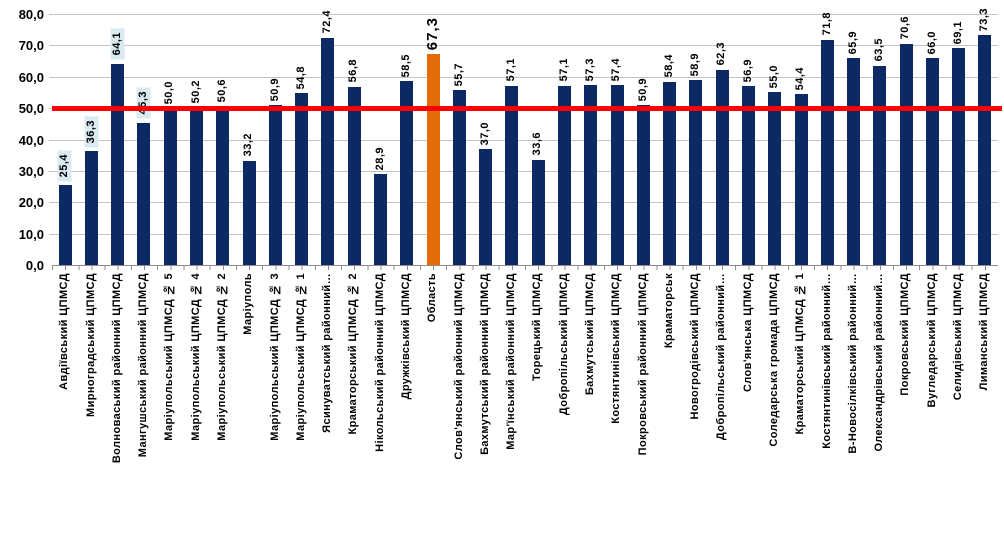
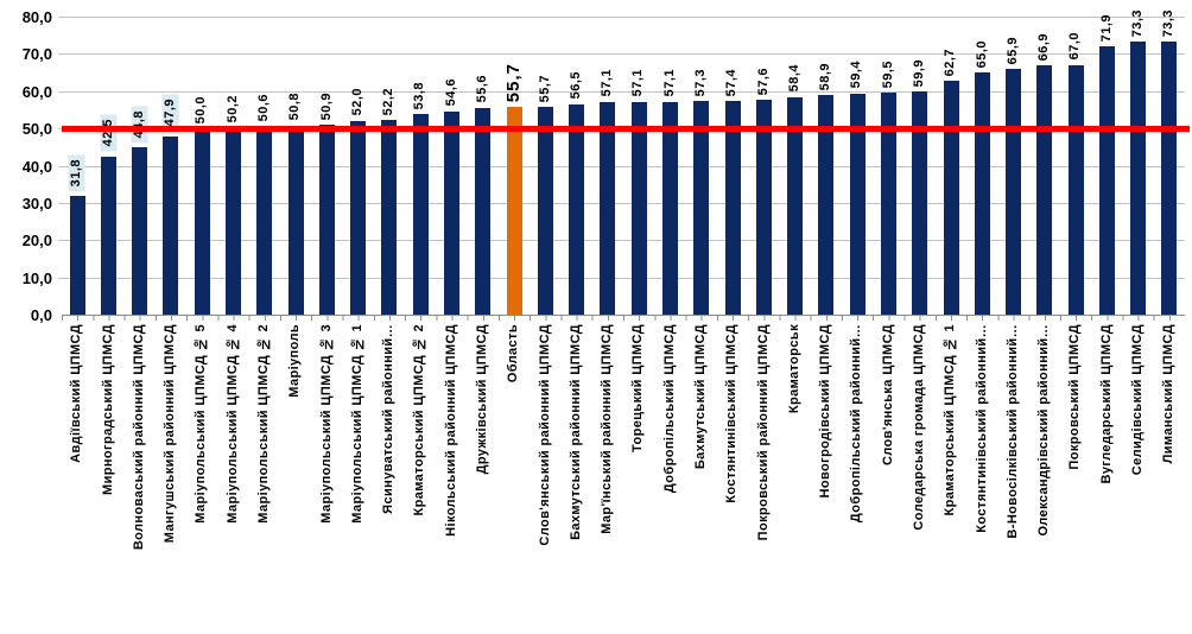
Авдіївський ЦПМСД: 25,4 -> 31,8
Мирноградський ЦПМСД: 36,3 -> 42,5
Волноваський районний ЦПМСД: 64,1 -> 44,8
Мангушський районний ЦПМСД: 45,3 -> 47,9
Маріуполь: 33,2 -> 50,8
Маріупольський ЦПМСД № 1: 54,8 -> 52,0
Ясинуватський районний…: 72,4 -> 52,2
Краматорський ЦПМСД № 2: 56,8 -> 53,8
Нікольський районний ЦПМСД: 28,9 -> 54,6
Дружківський ЦПМСД: 58,5 -> 55,6
Область: 67,3 -> 55,7
Бахмутський районний ЦПМСД: 37,0 -> 56,5
Торецький ЦПМСД: 33,6 -> 57,1
Покровський районний ЦПМСД: 50,9 -> 57,6
Добропільський районний…: 62,3 -> 59,4
Слов'янська ЦПМСД: 56,9 -> 59,5
Соледарська громада ЦПМСД: 55,0 -> 59,9
Краматорський ЦПМСД № 1: 54,4 -> 62,7
Костянтинівський районний…: 71,8 -> 65,0
Олександрівський районний…: 63,5 -> 66,9
Покровський ЦПМСД: 70,6 -> 67,0
Вугледарський ЦПМСД: 66,0 -> 71,9
Селидівський ЦПМСД: 69,1 -> 73,3
